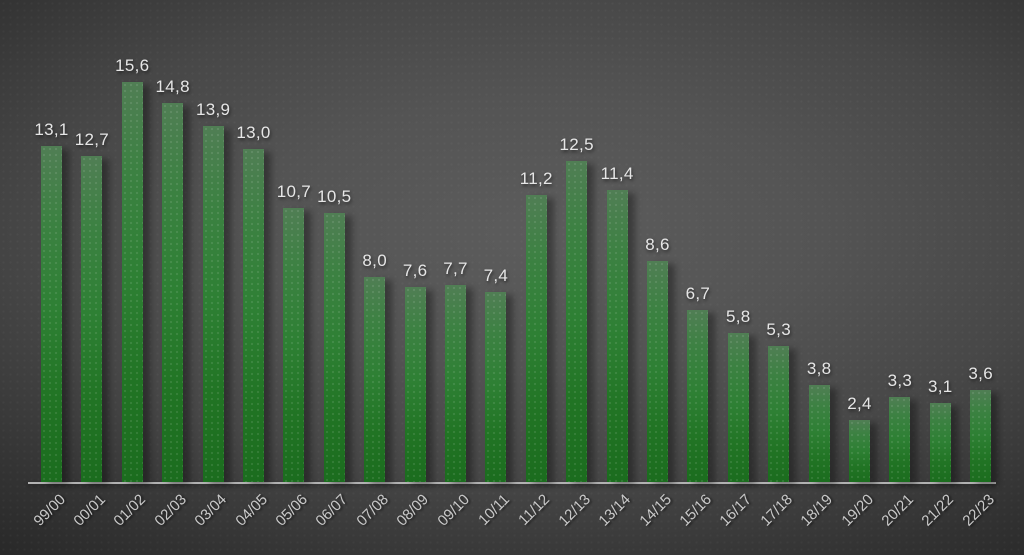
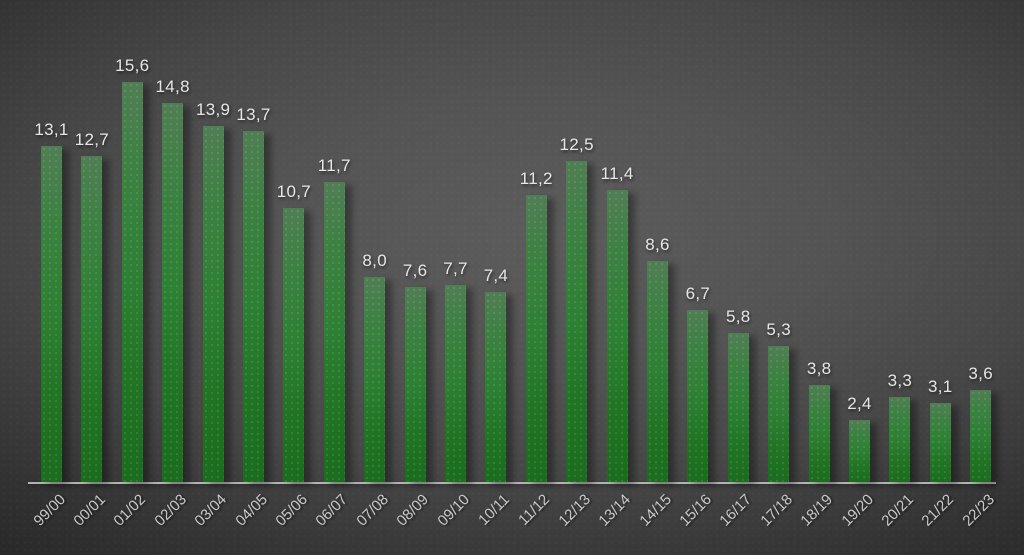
04/05: 13,0 -> 13,7
06/07: 10,5 -> 11,7
